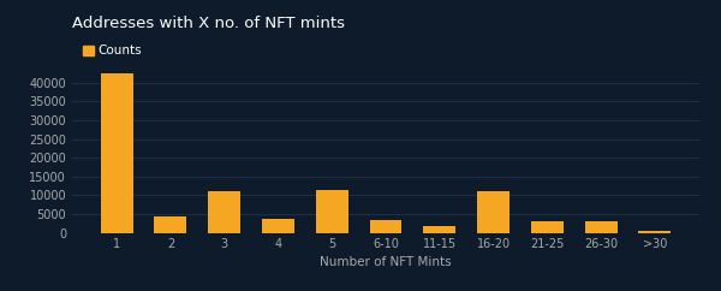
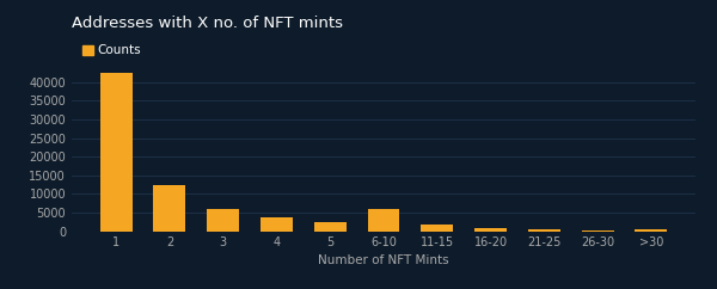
2: 4500 -> 12500
3: 11000 -> 6000
5: 11500 -> 2500
6-10: 3500 -> 6000
16-20: 11000 -> 800
21-25: 3000 -> 400
26-30: 3000 -> 300
